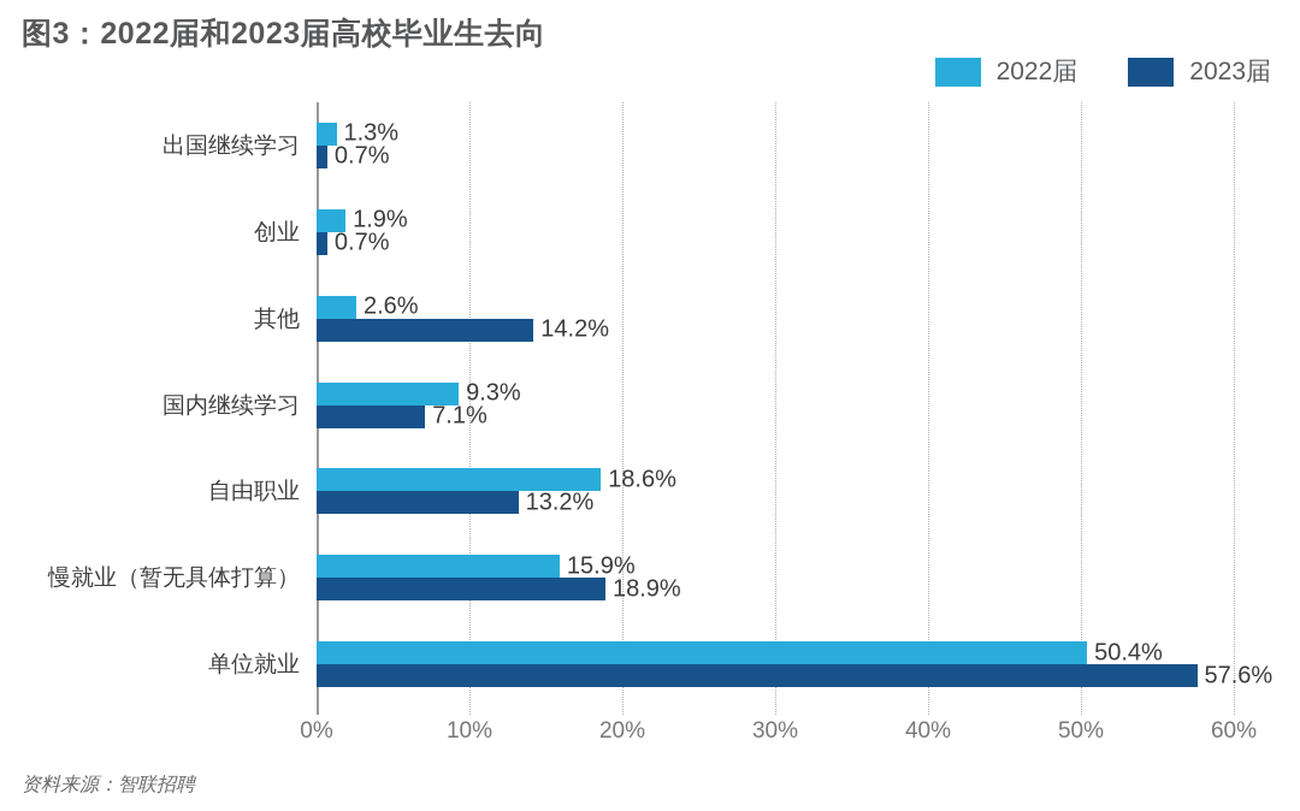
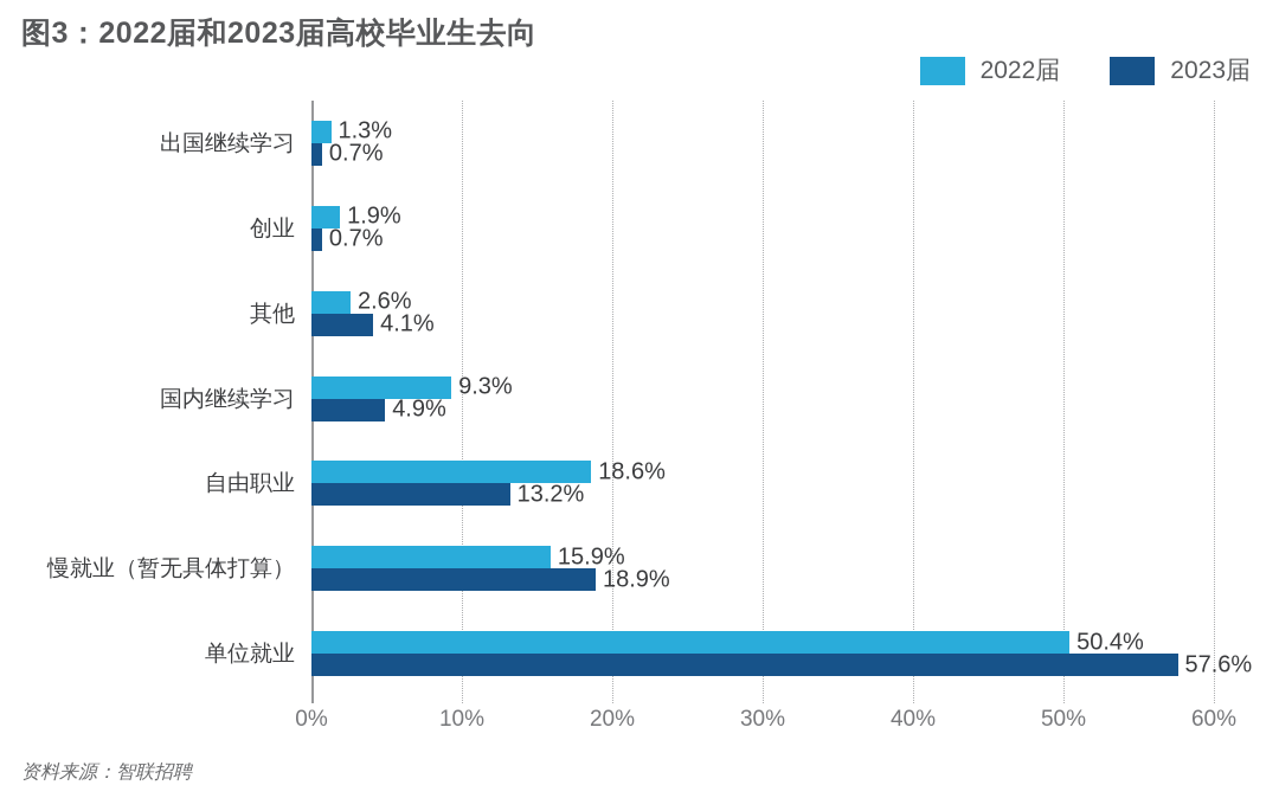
2023届/其他: 14.2% -> 4.1%
2023届/国内继续学习: 7.1% -> 4.9%
